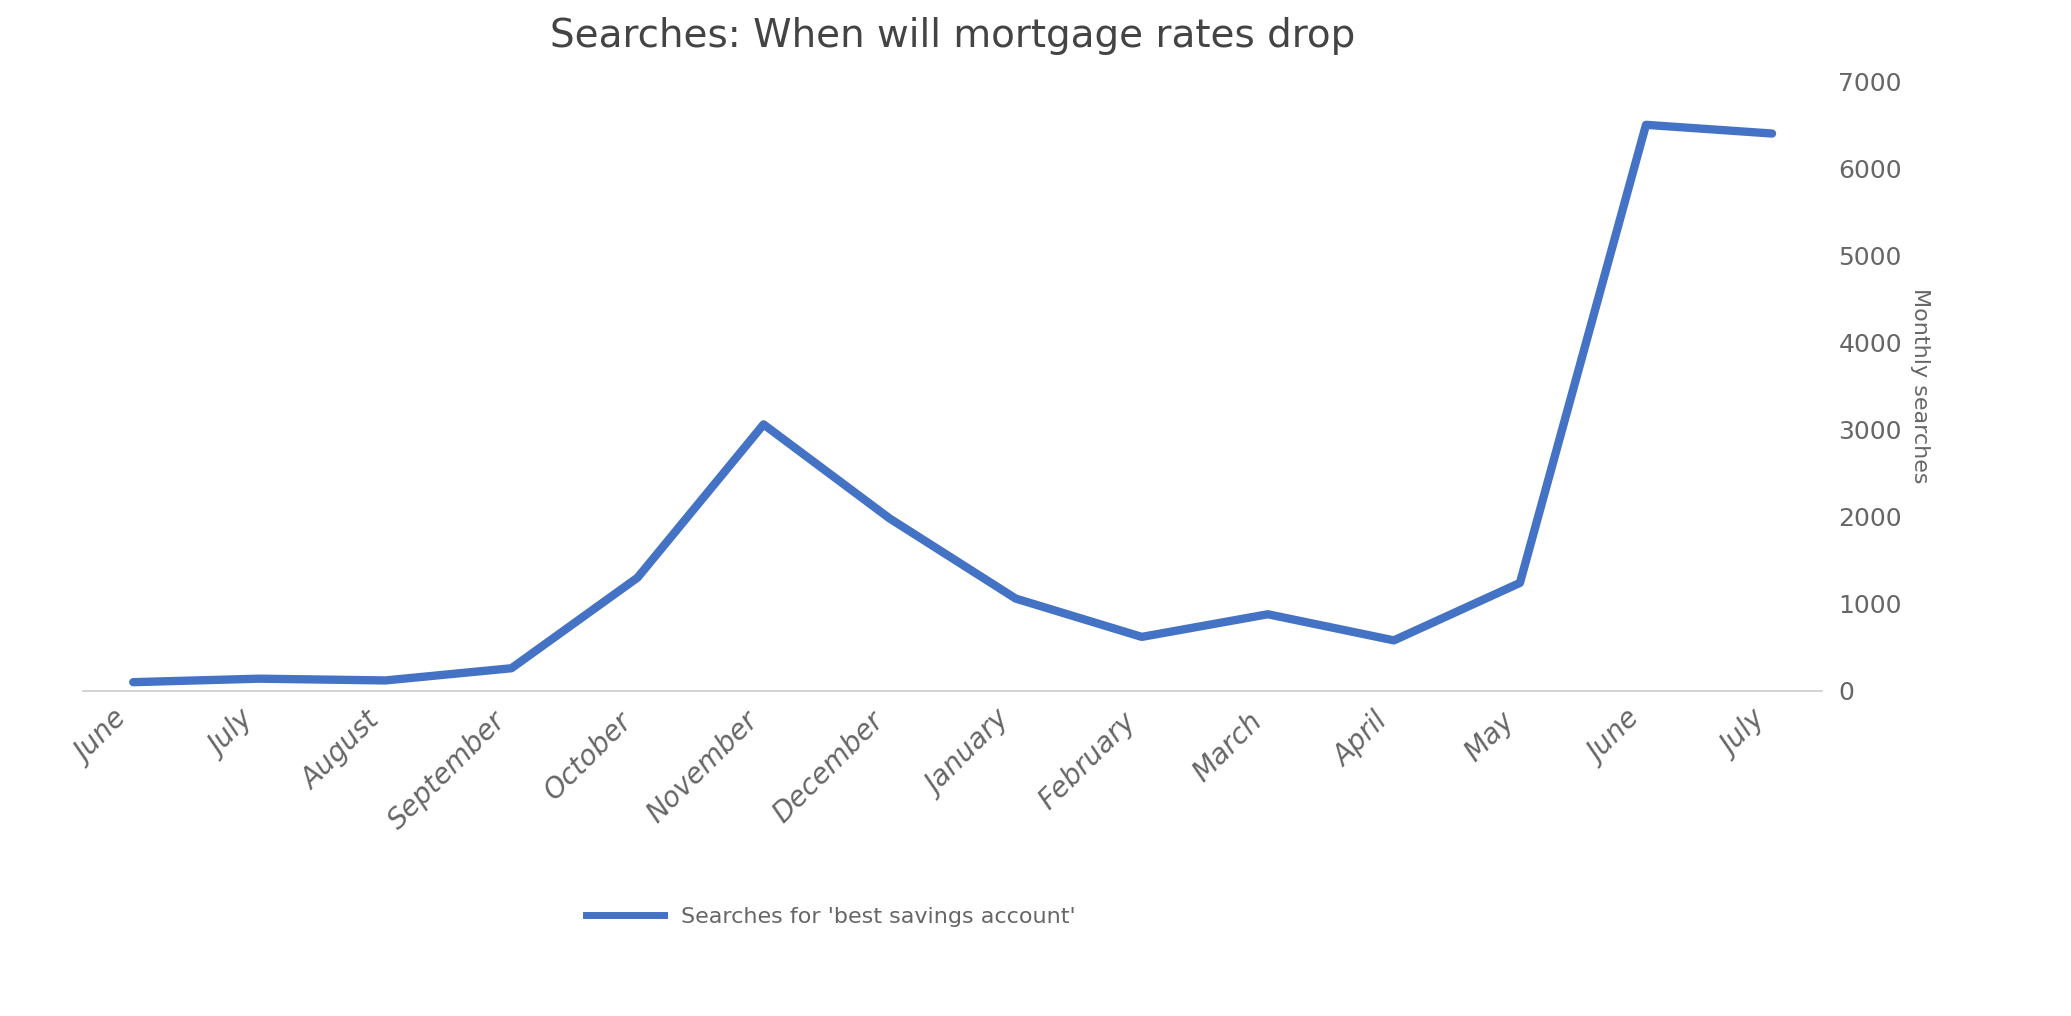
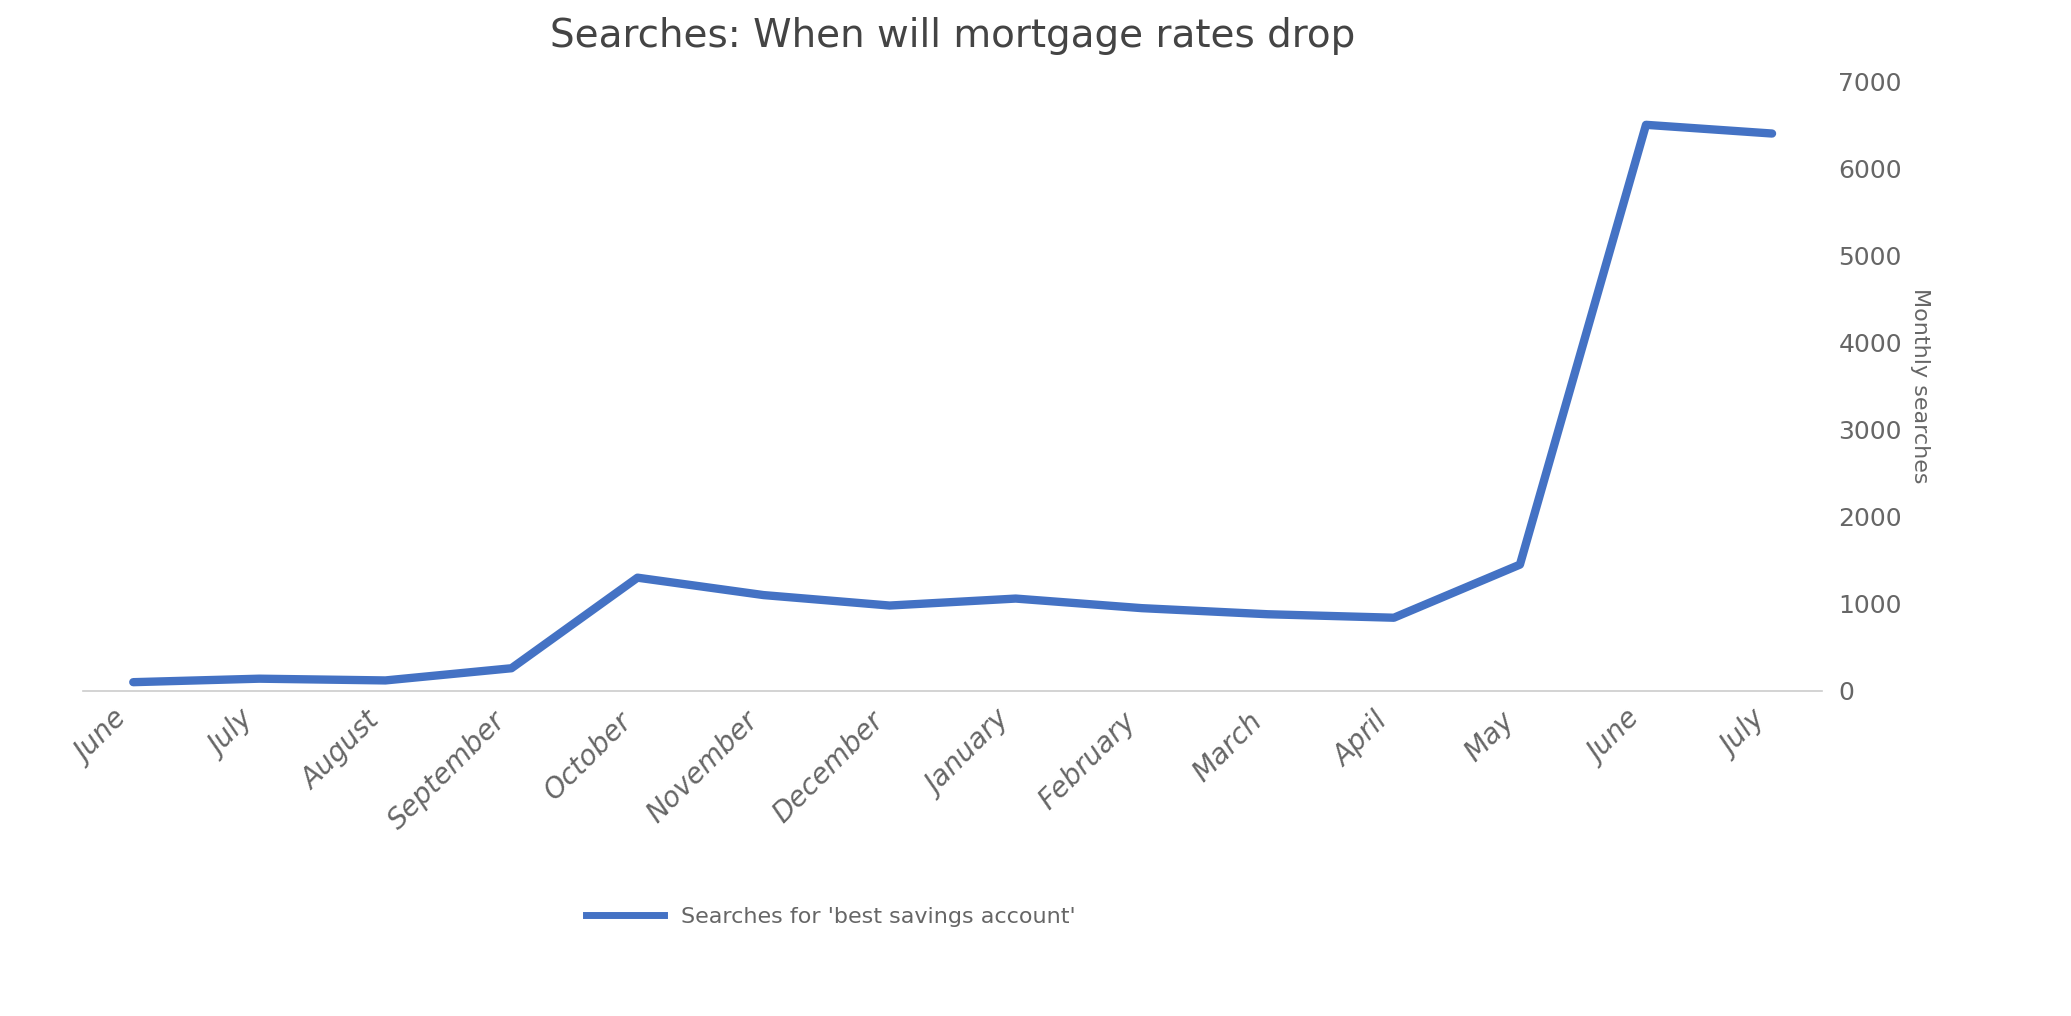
November: 3060 -> 1100
December: 1980 -> 980
February: 620 -> 950
April: 580 -> 840
May: 1240 -> 1450
